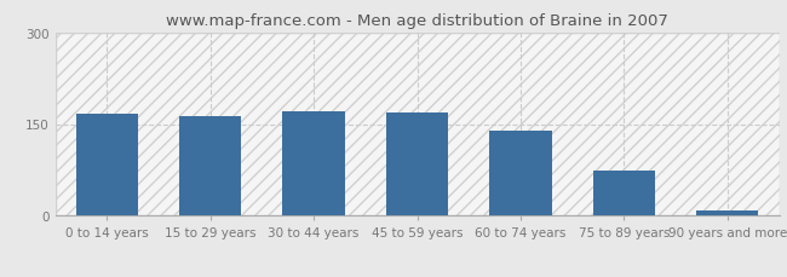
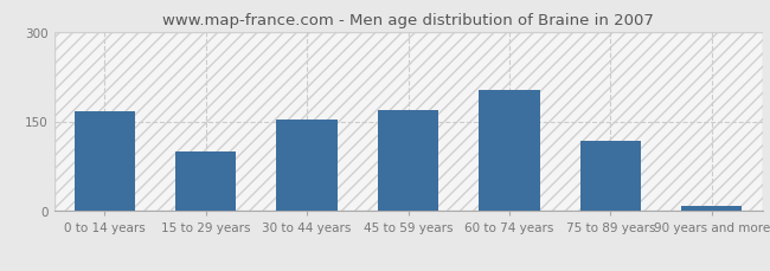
15 to 29 years: 163 -> 100
30 to 44 years: 170 -> 152
60 to 74 years: 140 -> 202
75 to 89 years: 74 -> 118
